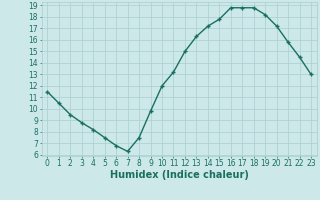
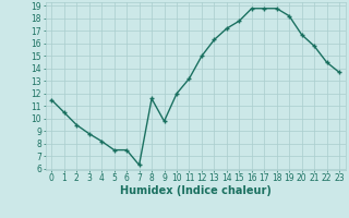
6: 6.8 -> 7.5
8: 7.5 -> 11.6
20: 17.2 -> 16.7
23: 13.0 -> 13.7
